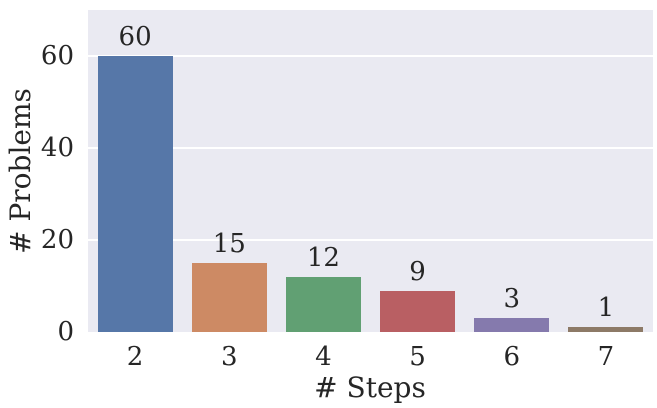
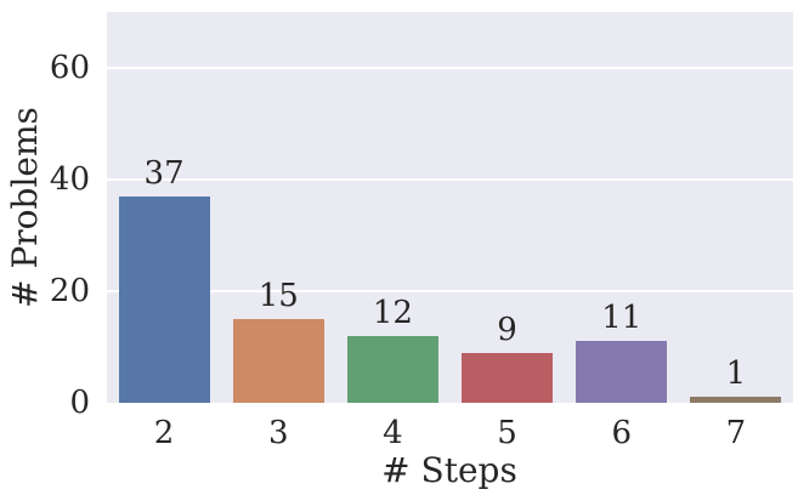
2: 60 -> 37
6: 3 -> 11
